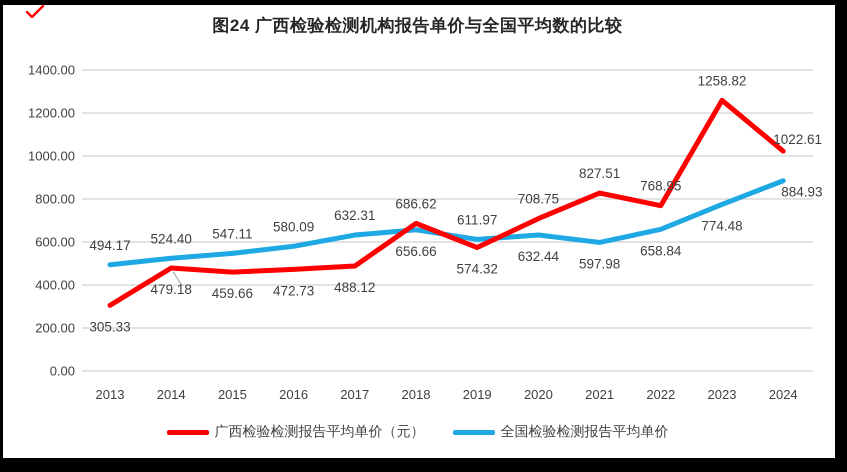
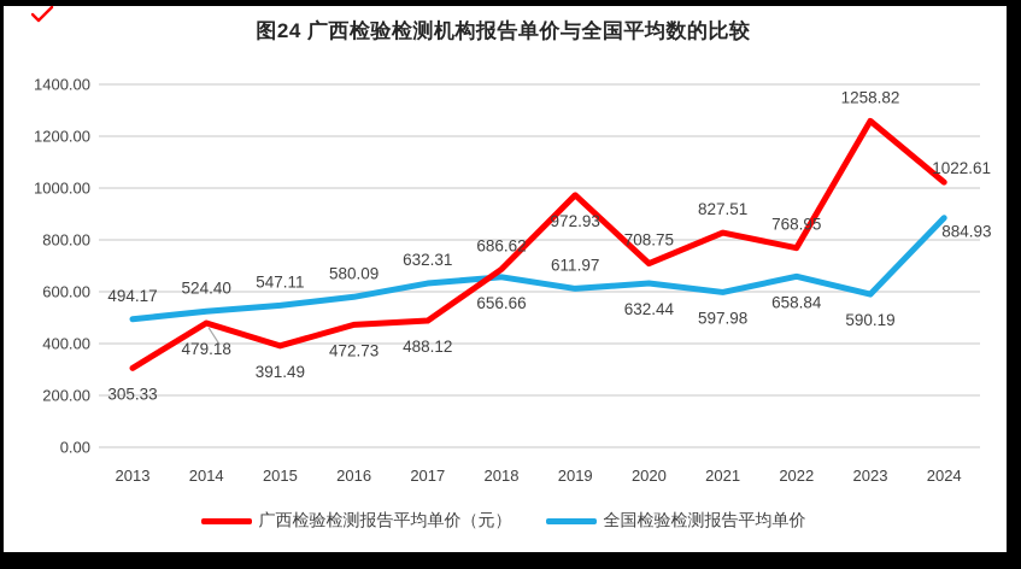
广西检验检测报告平均单价（元）/2015: 459.66 -> 391.49
广西检验检测报告平均单价（元）/2019: 574.32 -> 972.93
全国检验检测报告平均单价/2023: 774.48 -> 590.19
